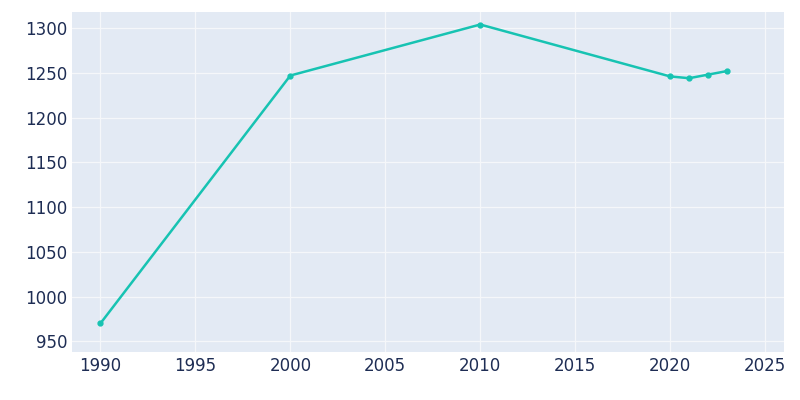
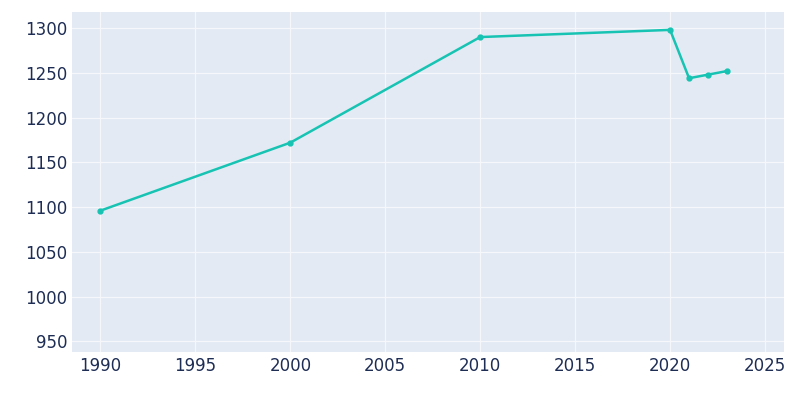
1990: 970 -> 1096
2000: 1247 -> 1172
2010: 1304 -> 1290
2020: 1246 -> 1298
